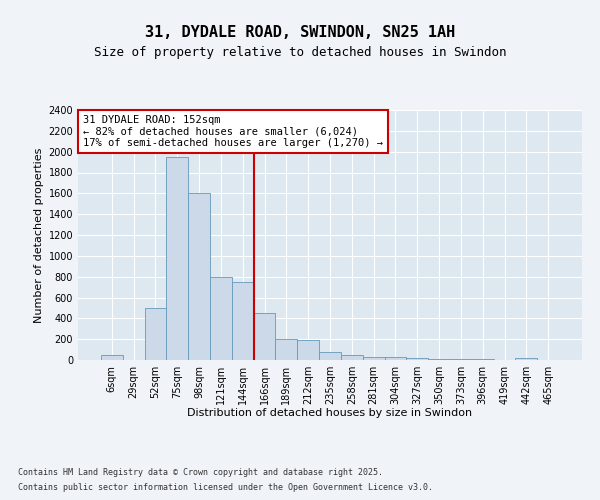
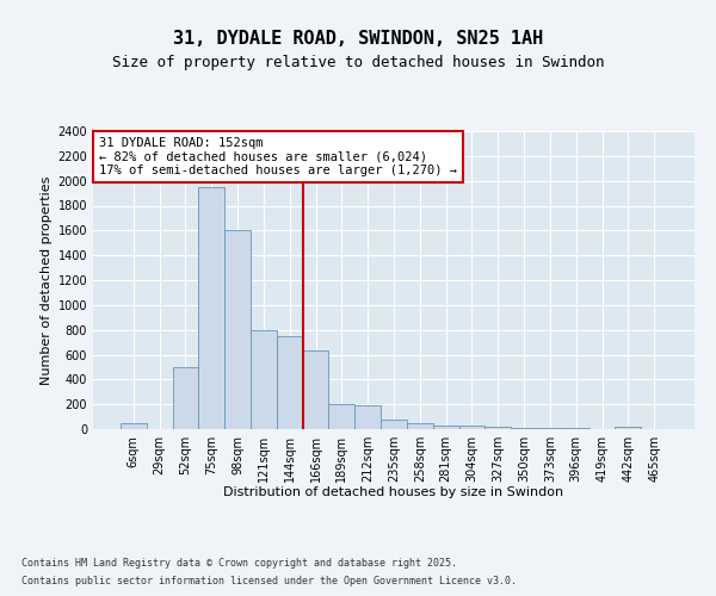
166sqm: 450 -> 630
